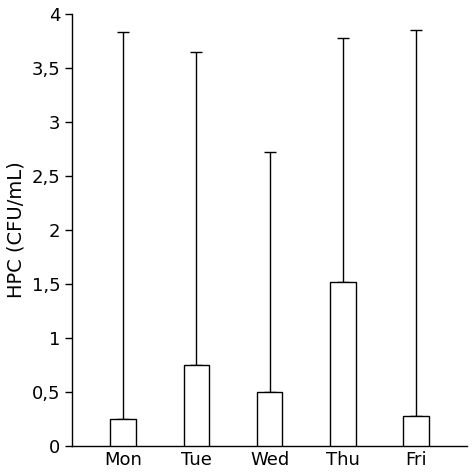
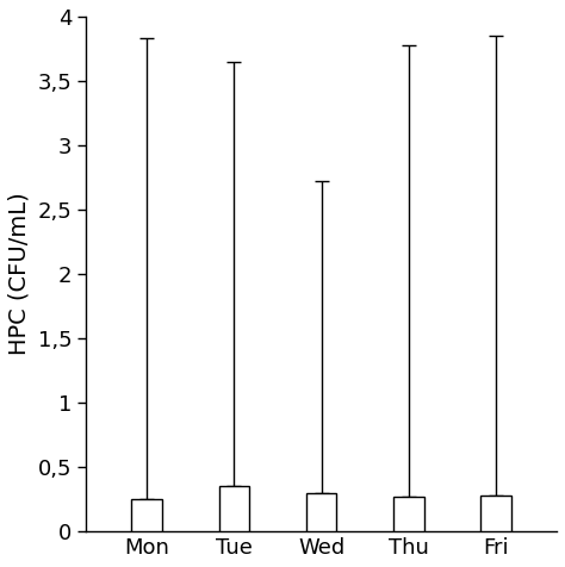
Tue: 0,75 -> 0,35
Wed: 0,50 -> 0,30
Thu: 1,52 -> 0,27
